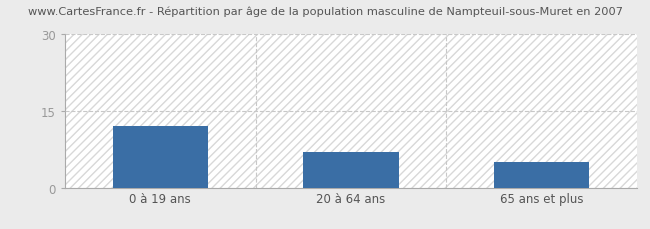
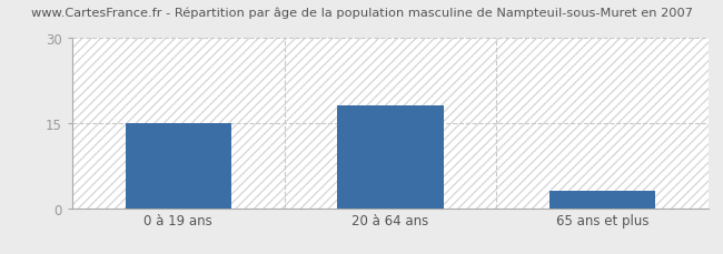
0 à 19 ans: 12 -> 15
20 à 64 ans: 7 -> 18
65 ans et plus: 5 -> 3
